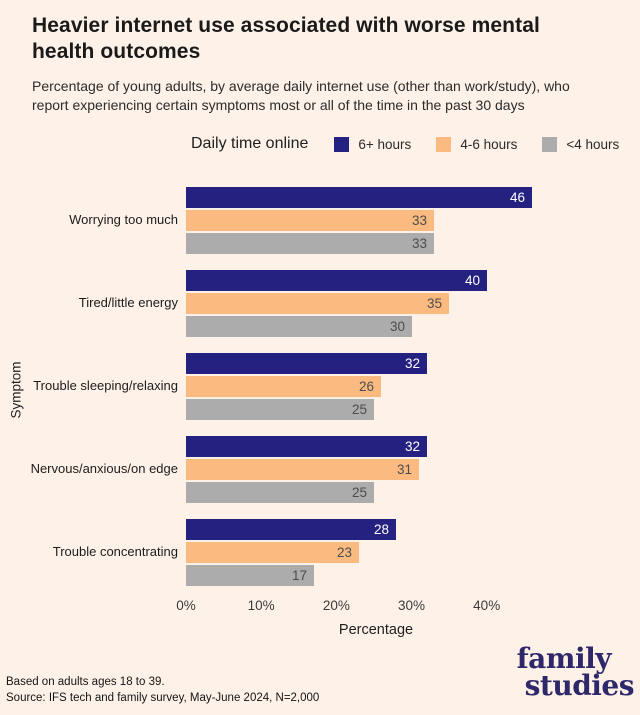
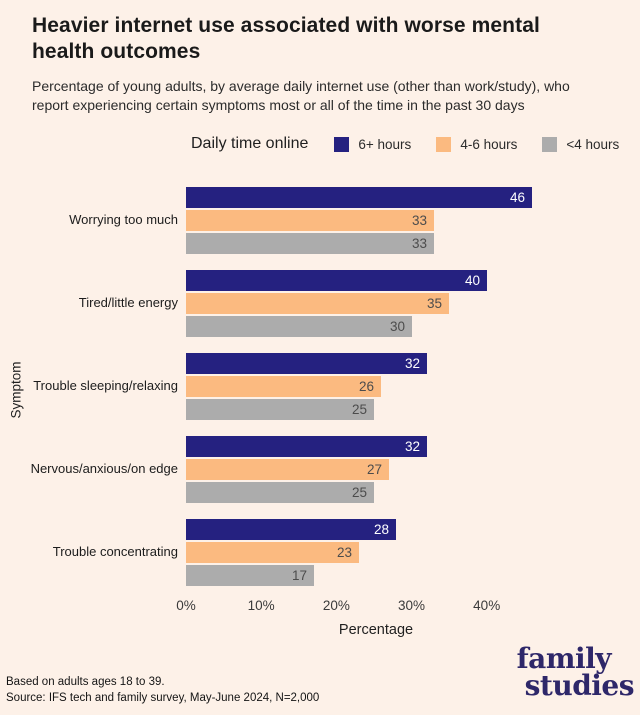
4-6 hours/Nervous/anxious/on edge: 31 -> 27
